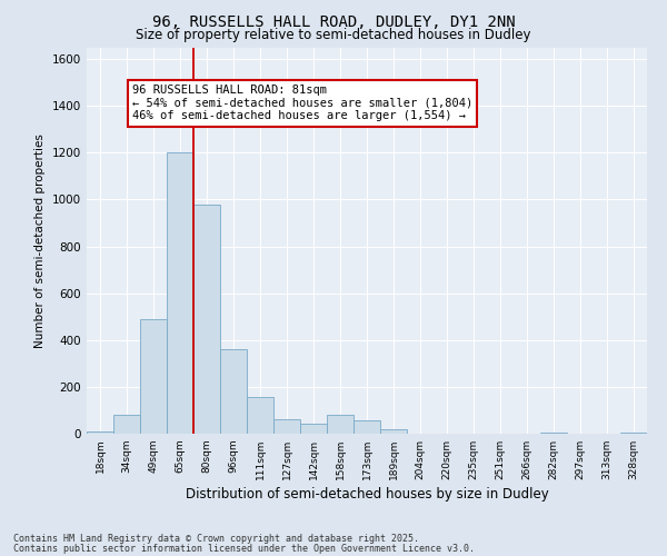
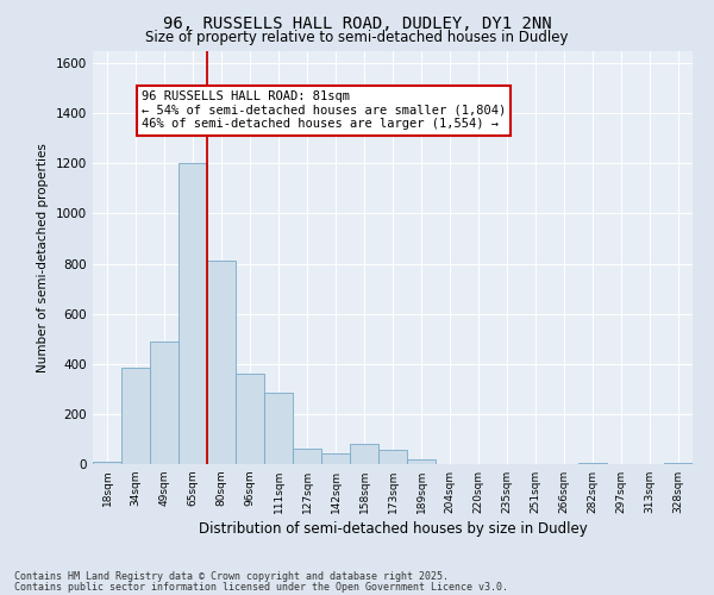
34sqm: 80 -> 385
80sqm: 980 -> 810
111sqm: 155 -> 285
